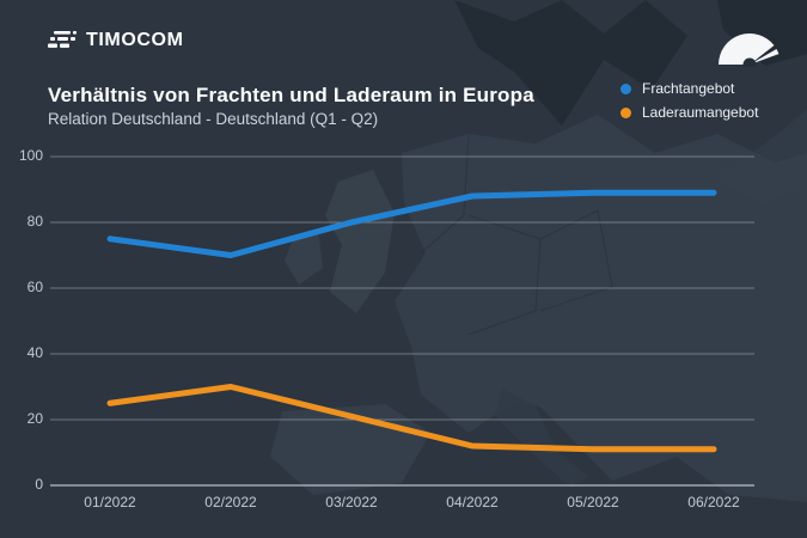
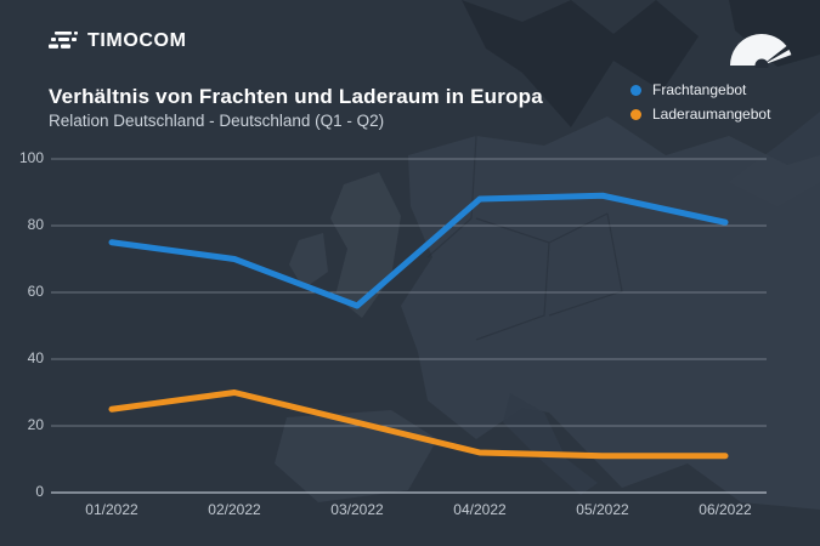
Frachtangebot/03/2022: 80 -> 56
Frachtangebot/06/2022: 89 -> 81
